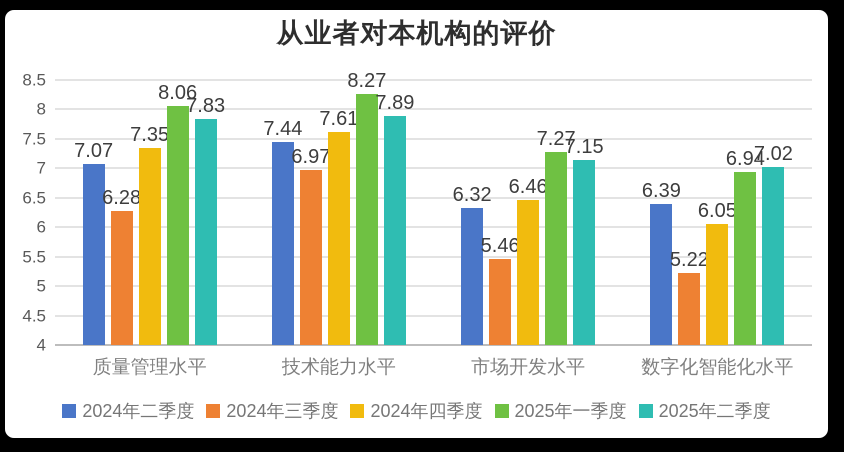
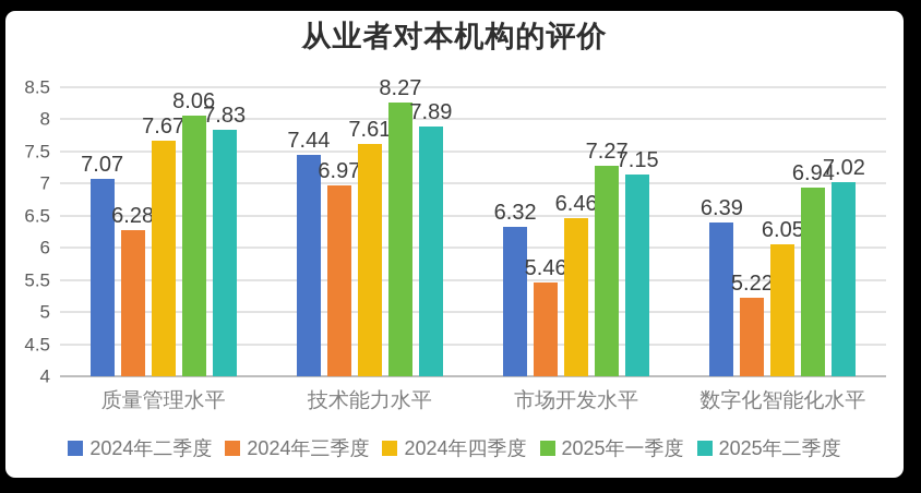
2024年四季度/质量管理水平: 7.35 -> 7.67
